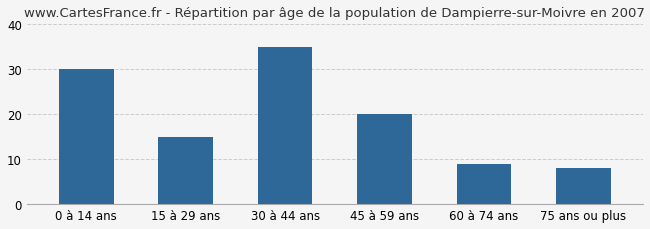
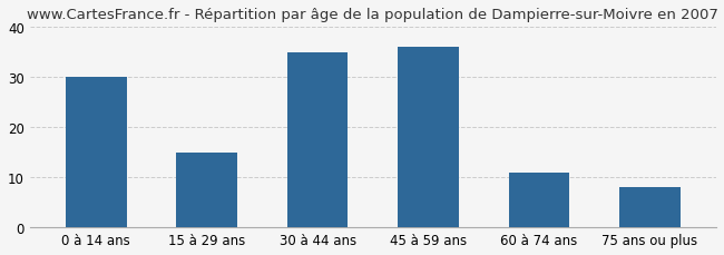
45 à 59 ans: 20 -> 36
60 à 74 ans: 9 -> 11
